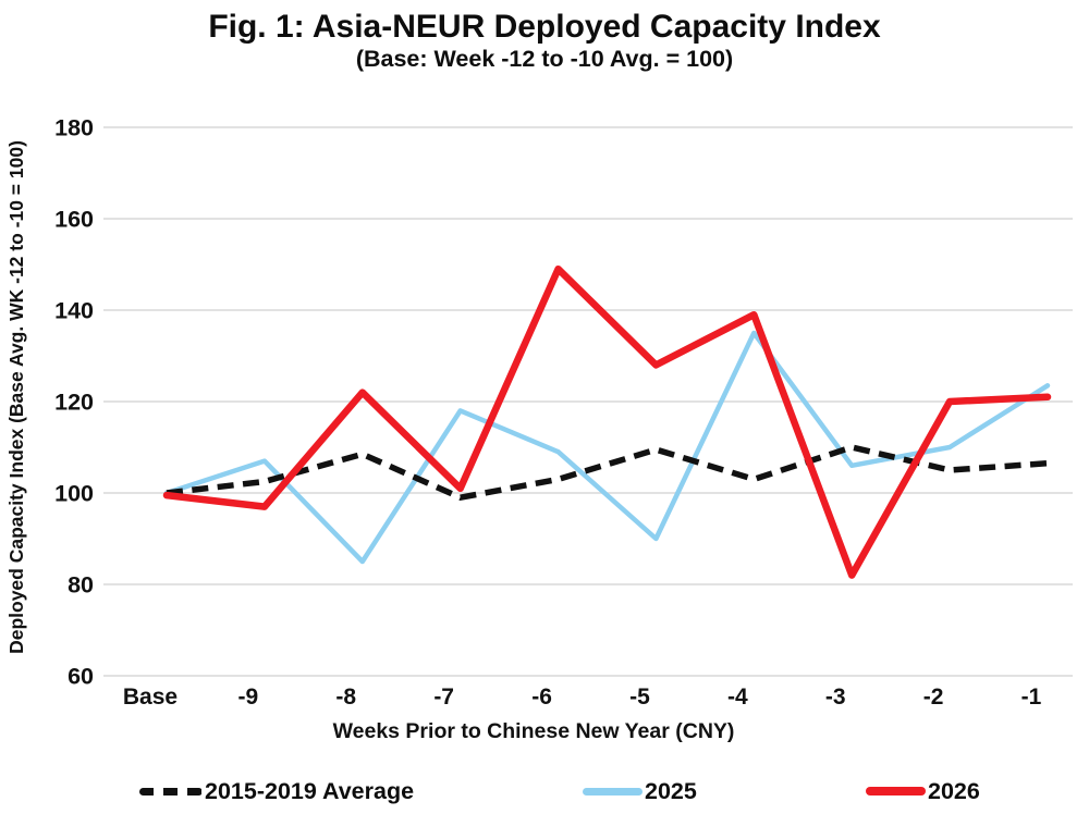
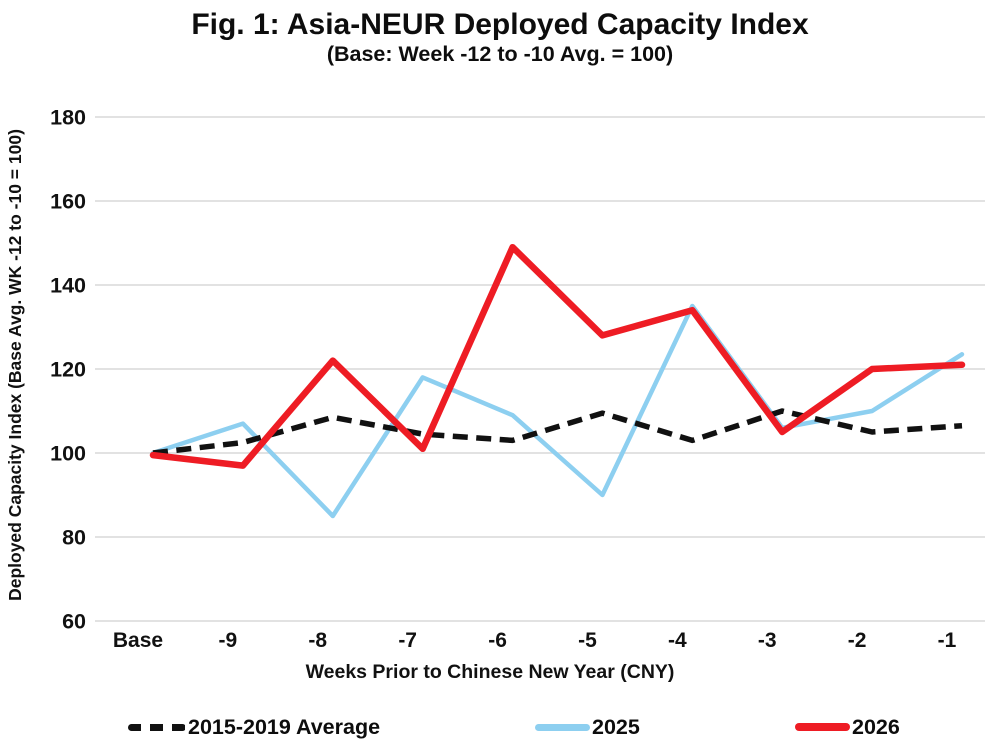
2015-2019 Average/-7: 99 -> 104
2026/-4: 139 -> 134
2026/-3: 82 -> 105
